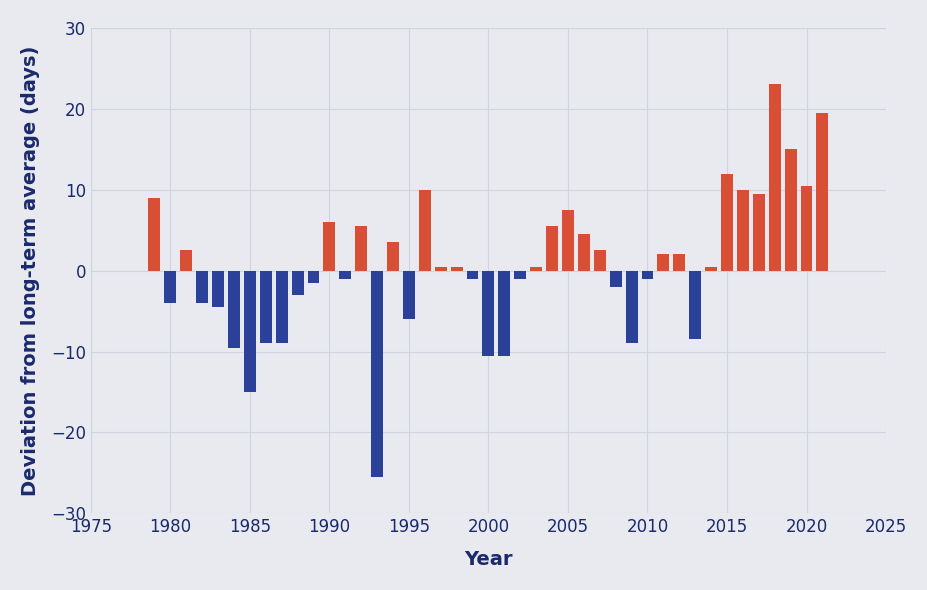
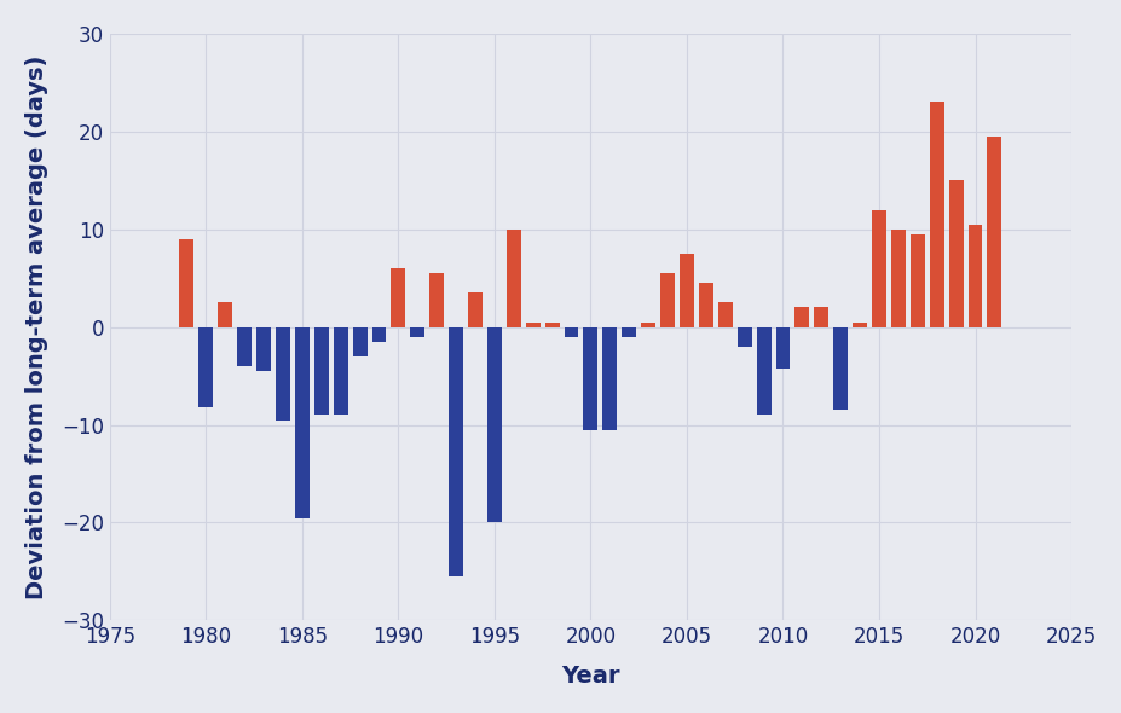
1980: -4.0 -> -8.2
1985: -15.0 -> -19.6
1995: -6.0 -> -20.0
2010: -1.0 -> -4.2
